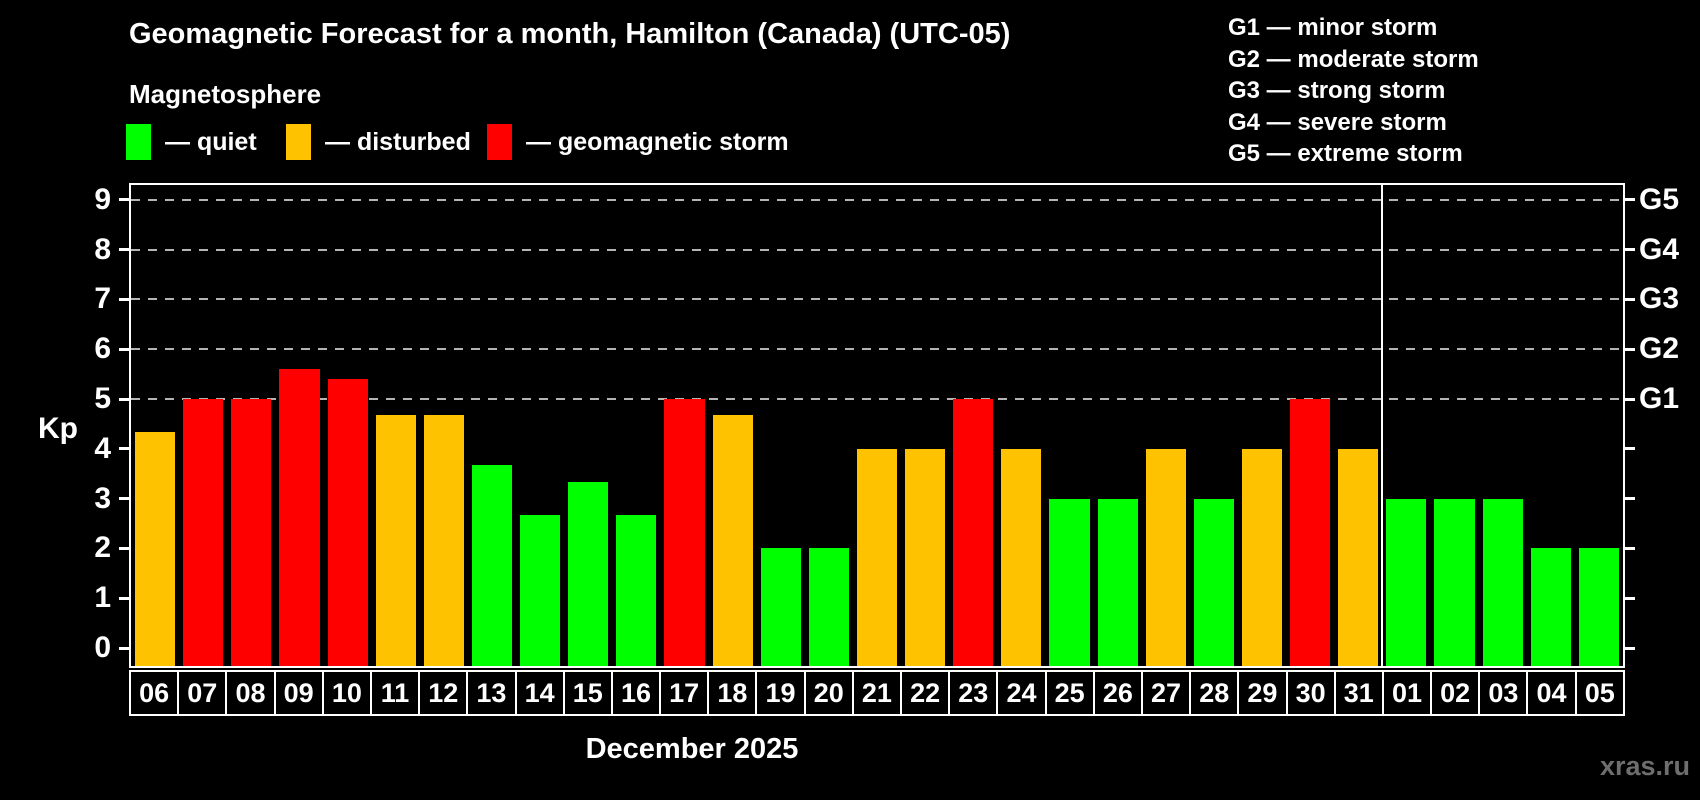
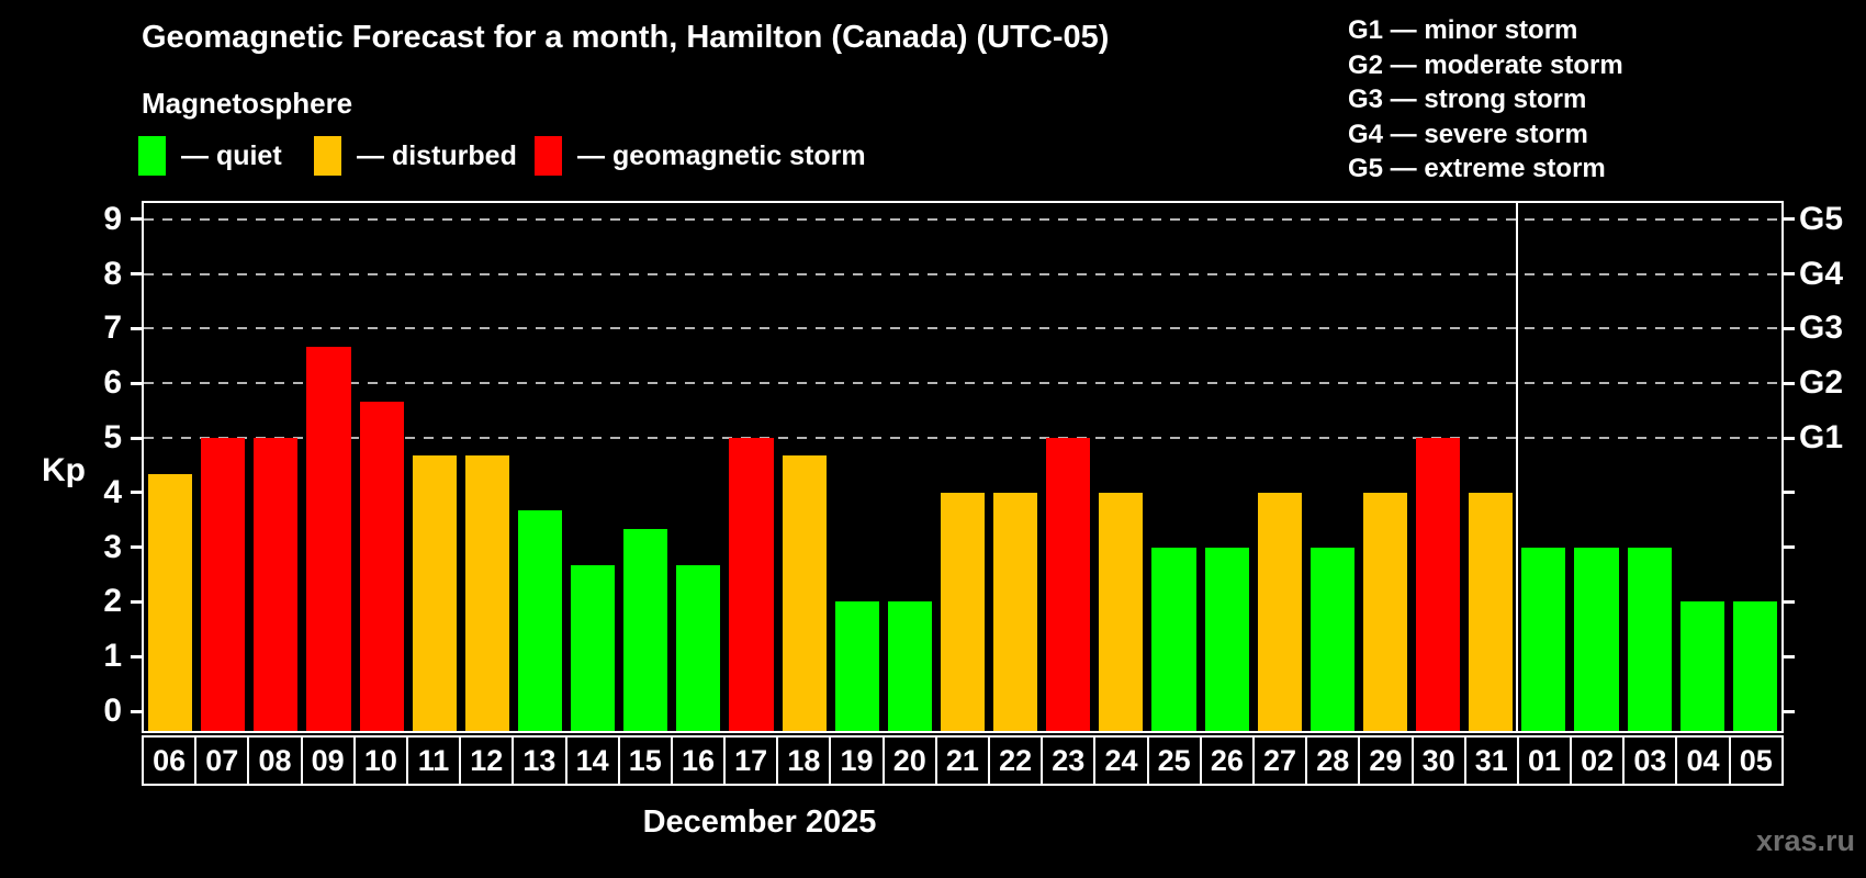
09: 5.6 -> 6.7
10: 5.4 -> 5.7
